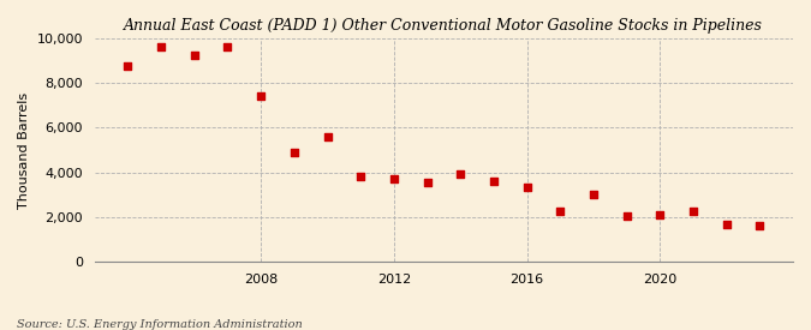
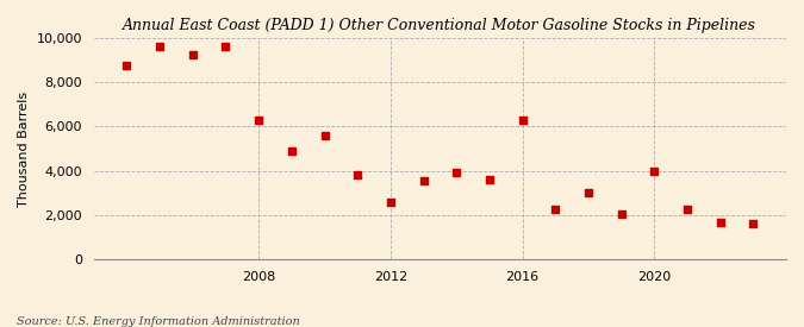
2008: 7,400 -> 6,300
2012: 3,700 -> 2,600
2016: 3,400 -> 6,300
2020: 2,100 -> 4,000
